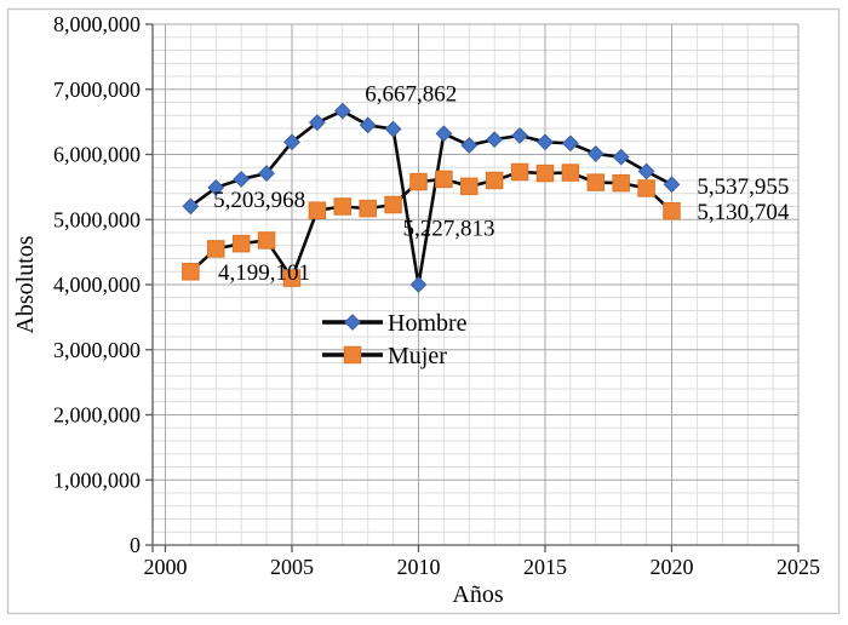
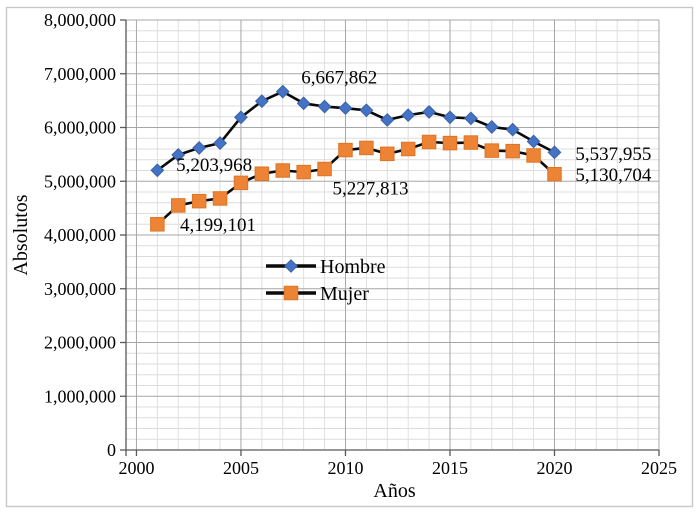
Mujer/2005: 4100000 -> 5000000
Hombre/2010: 4000000 -> 6400000
